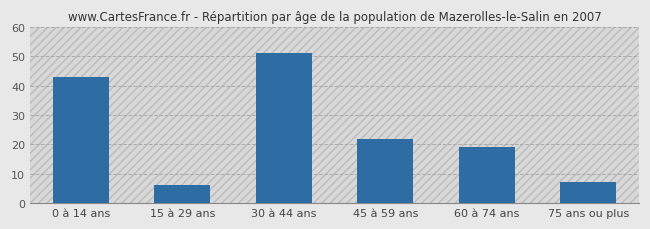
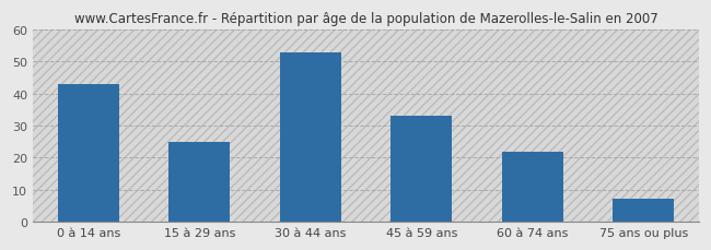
15 à 29 ans: 6 -> 25
30 à 44 ans: 51 -> 53
45 à 59 ans: 22 -> 33
60 à 74 ans: 19 -> 22
